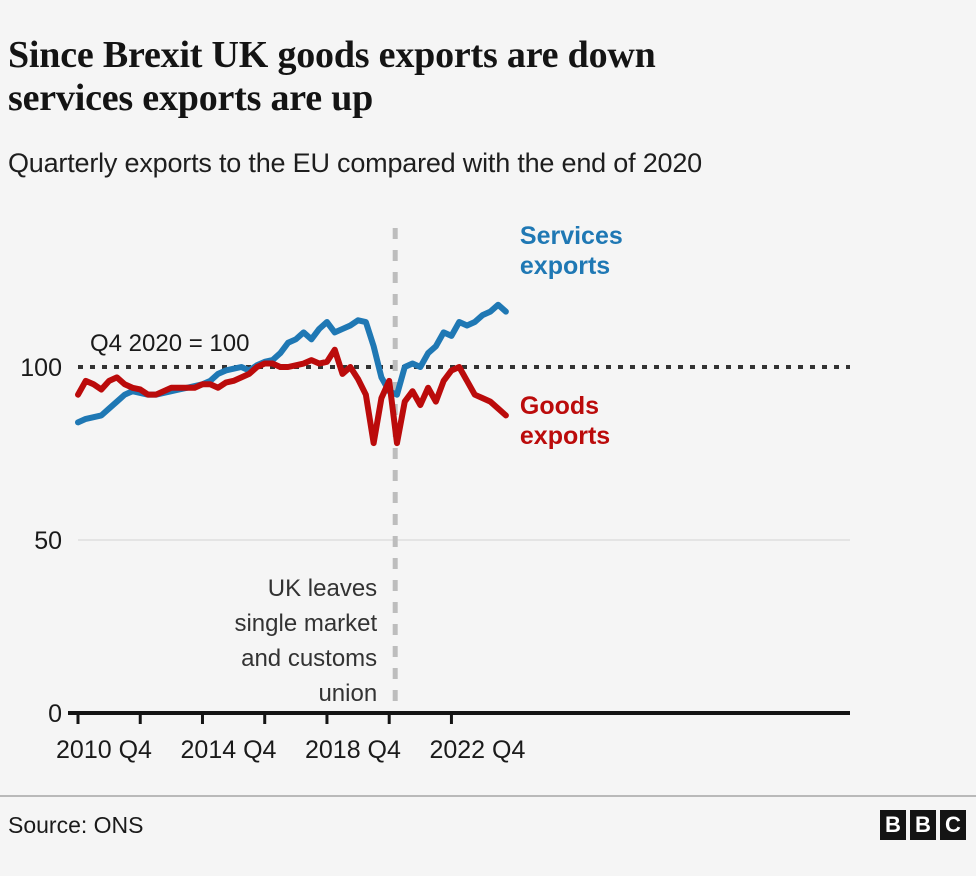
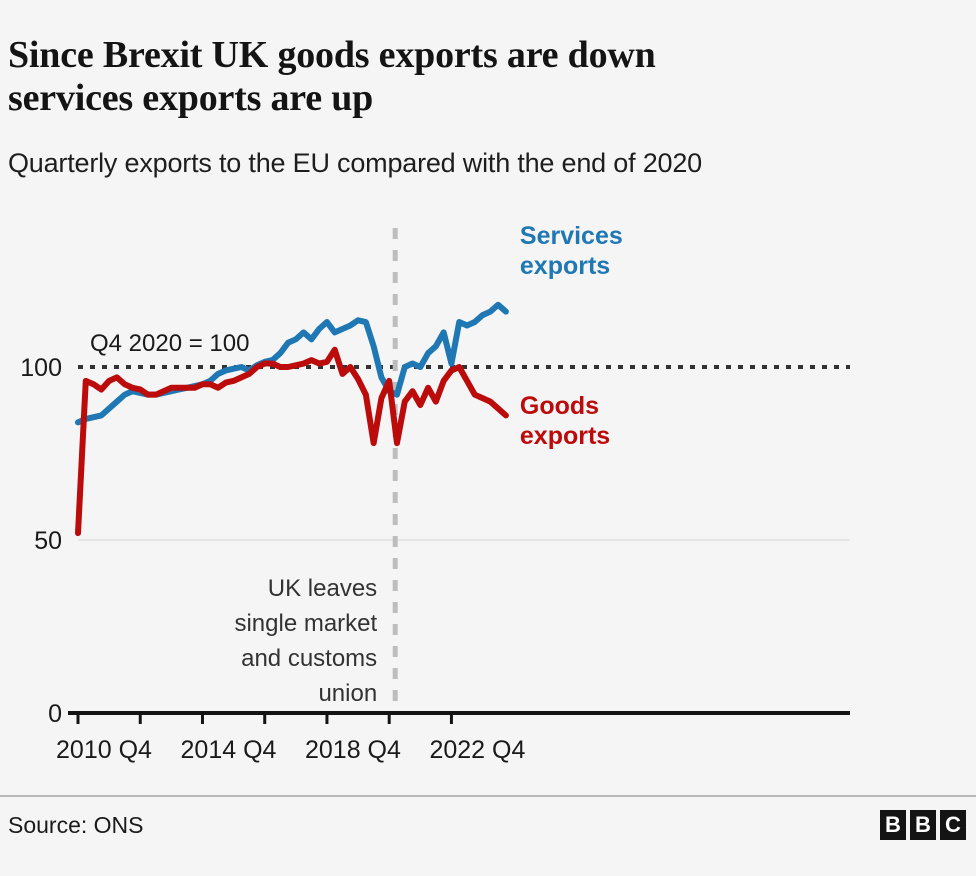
Goods exports/2010 Q4: 92 -> 52
Services exports/2022 Q4: 109 -> 101
